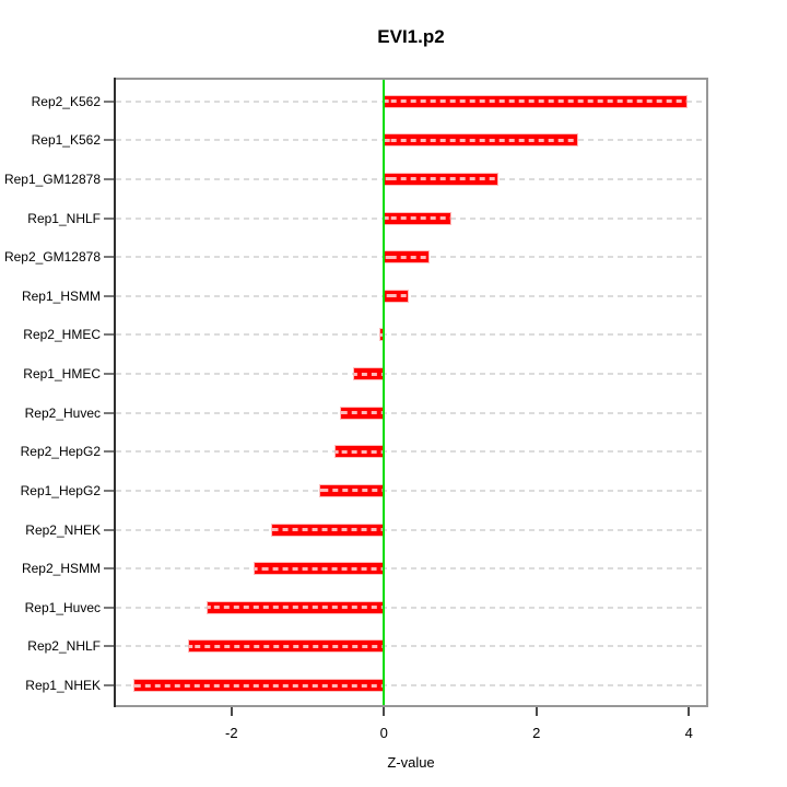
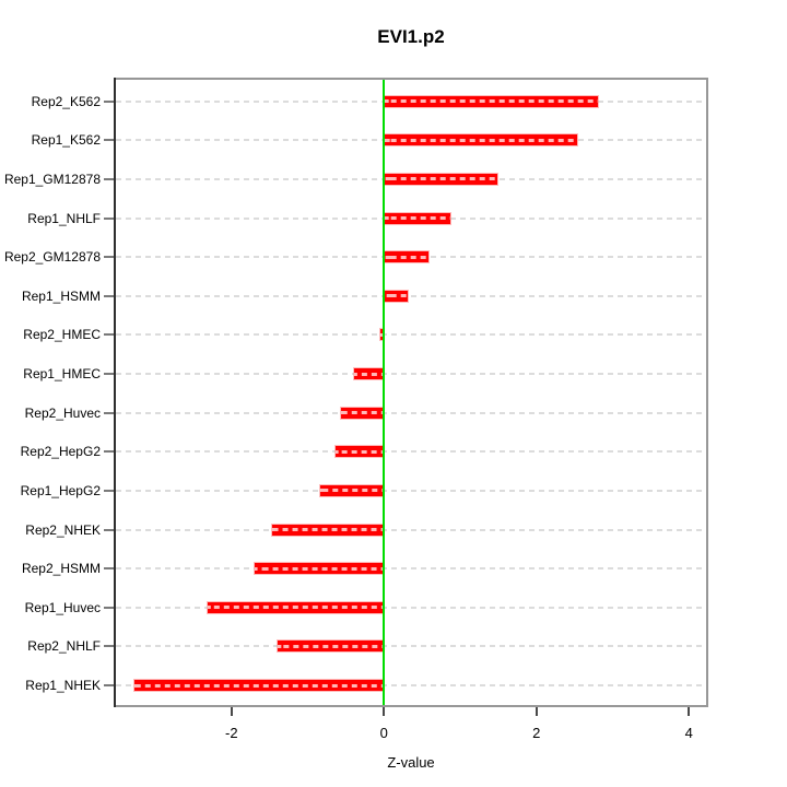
Rep2_K562: 4.0 -> 2.8
Rep2_NHLF: -2.6 -> -1.4
